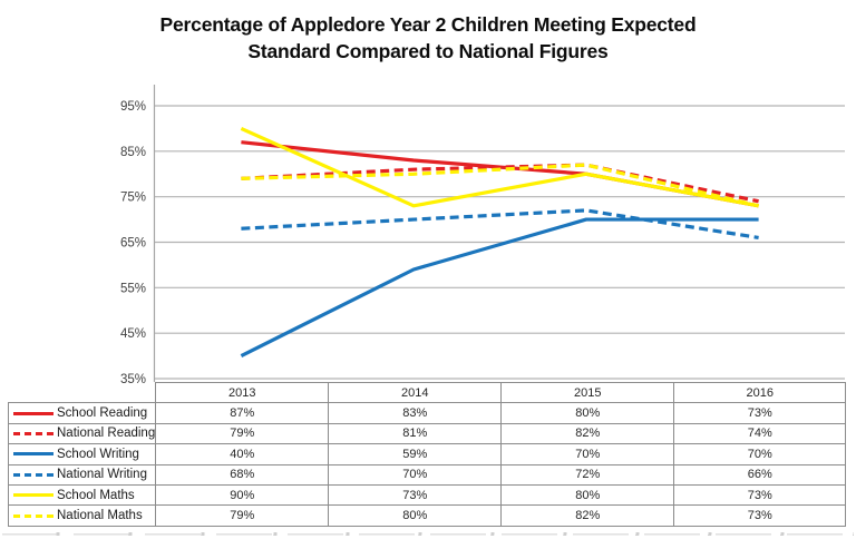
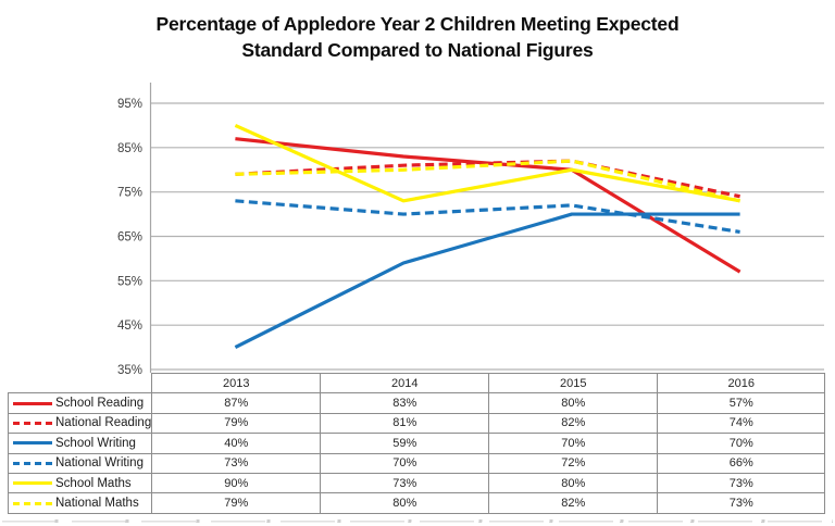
National Writing/2013: 68% -> 73%
School Reading/2016: 73% -> 57%
